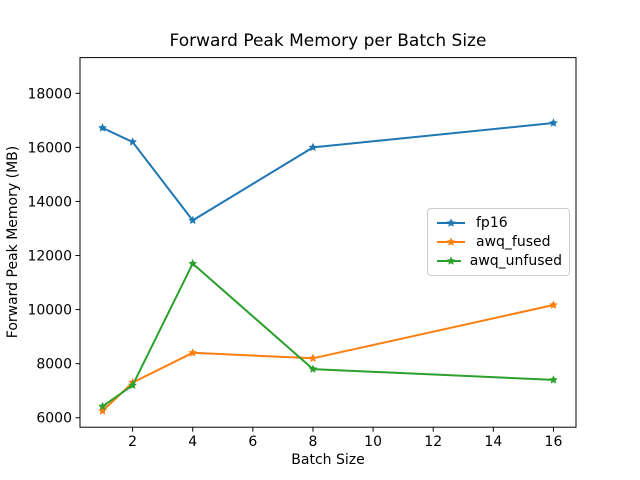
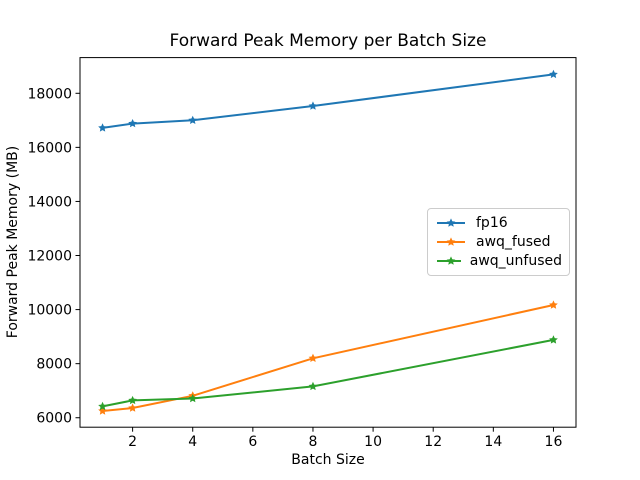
fp16/2: 16200 -> 16900
awq_fused/2: 7300 -> 6400
awq_unfused/2: 7200 -> 6600
fp16/4: 13300 -> 17000
awq_fused/4: 8400 -> 6800
awq_unfused/4: 11700 -> 6700
fp16/8: 16000 -> 17500
awq_unfused/8: 7800 -> 7200
fp16/16: 16900 -> 18700
awq_unfused/16: 7400 -> 8900
